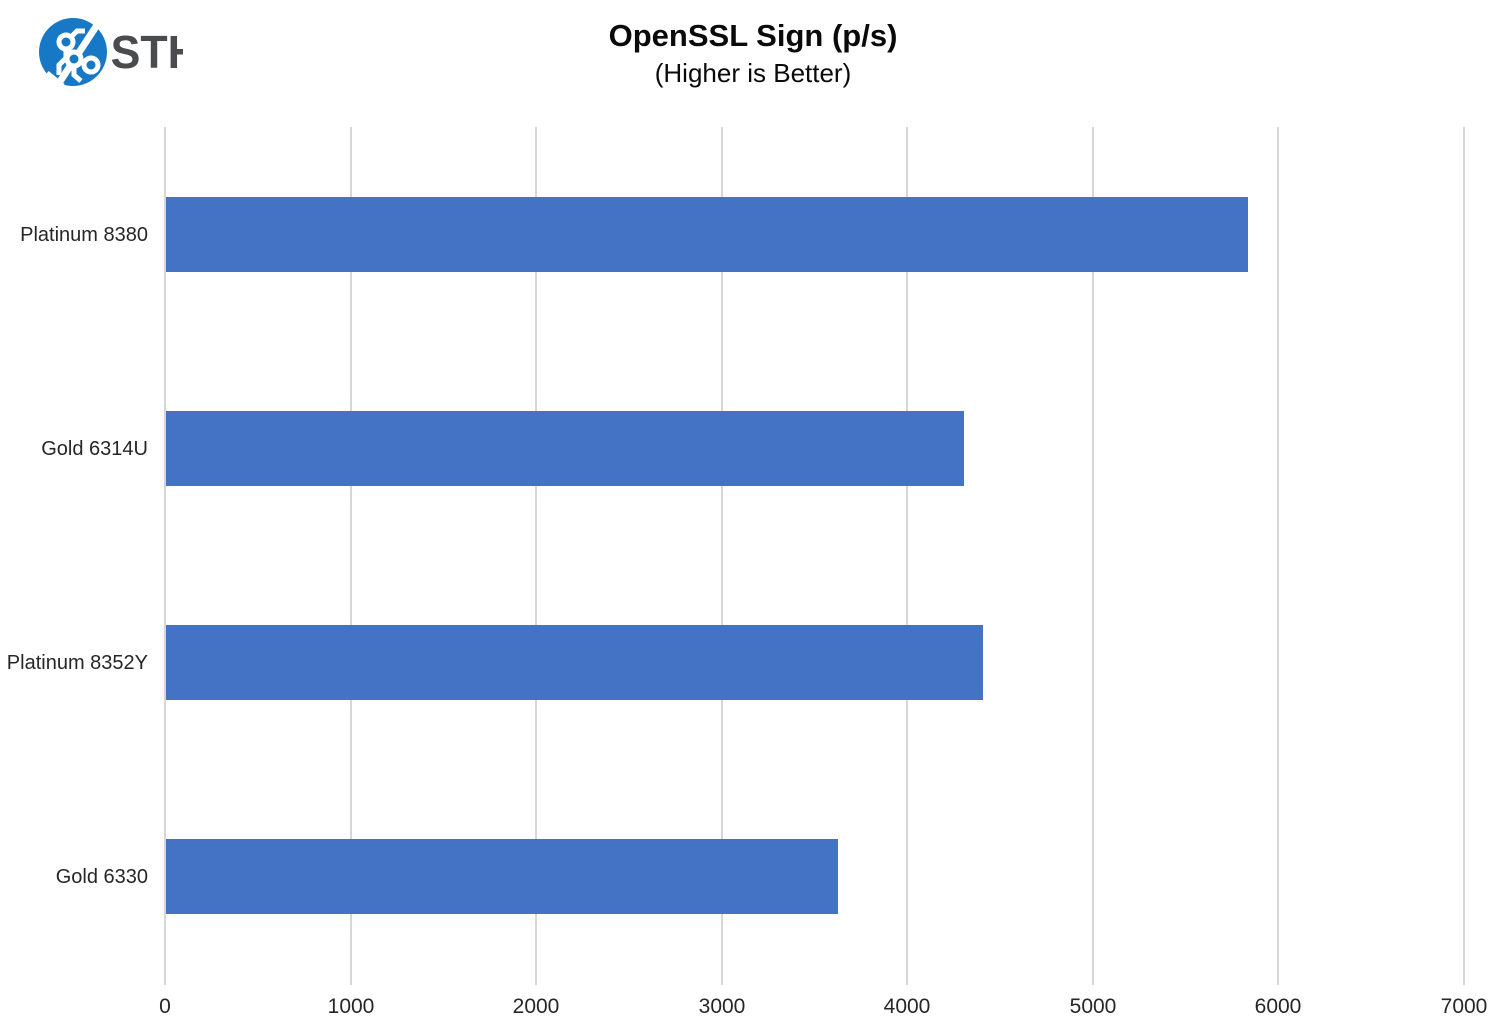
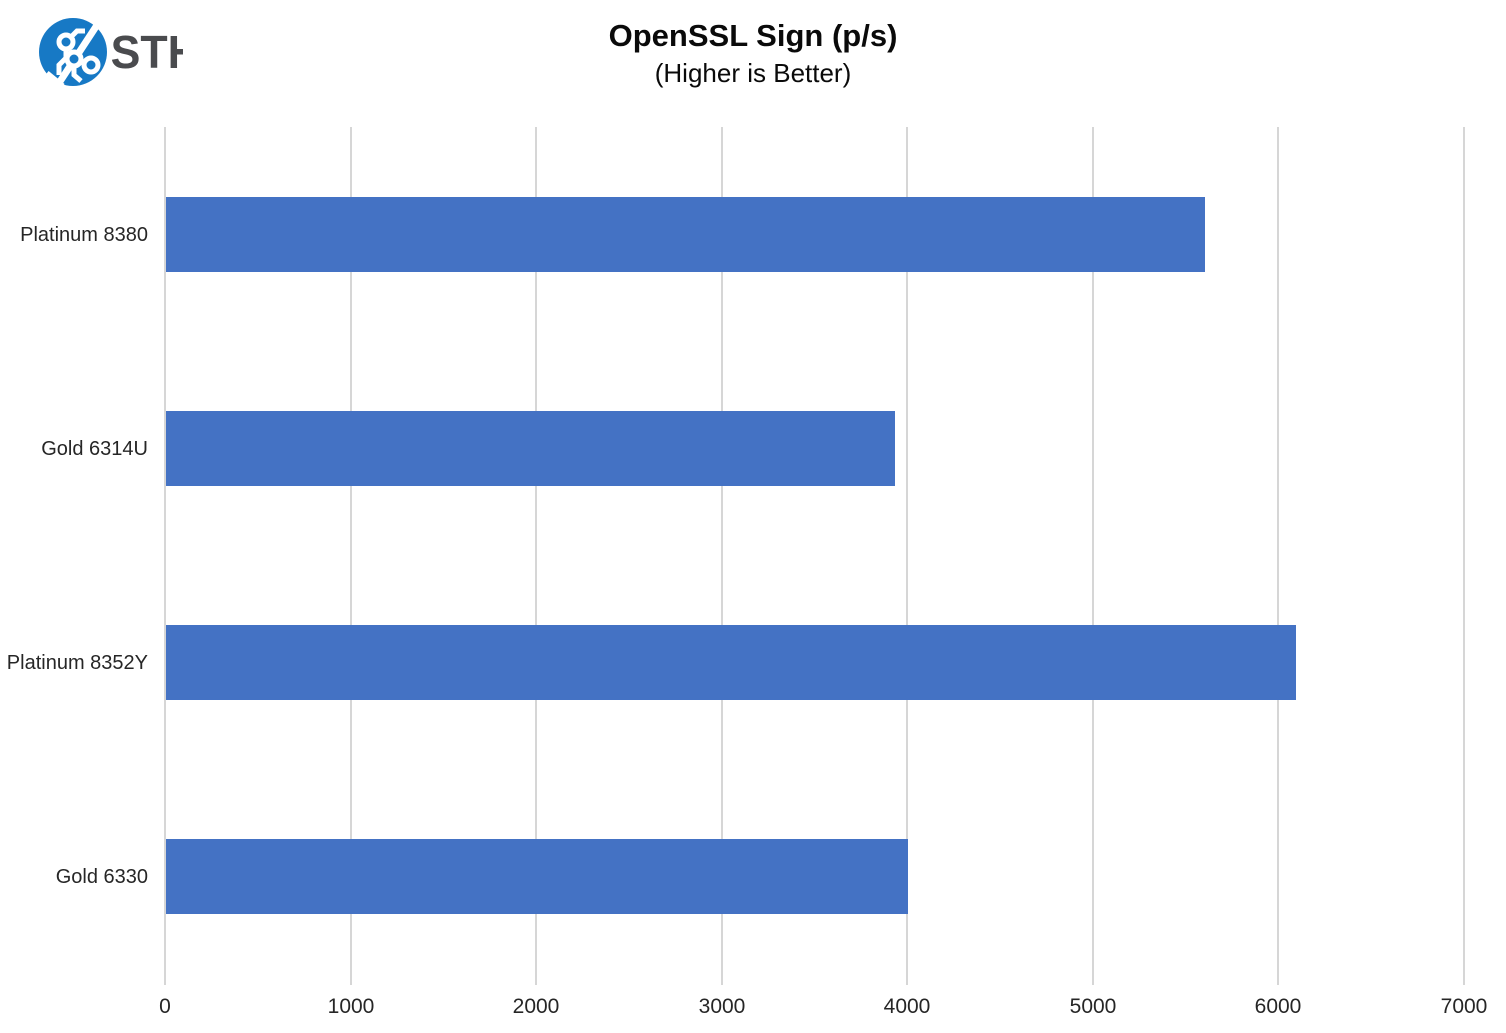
Platinum 8380: 5830 -> 5600
Gold 6314U: 4300 -> 3930
Platinum 8352Y: 4400 -> 6090
Gold 6330: 3620 -> 4000
